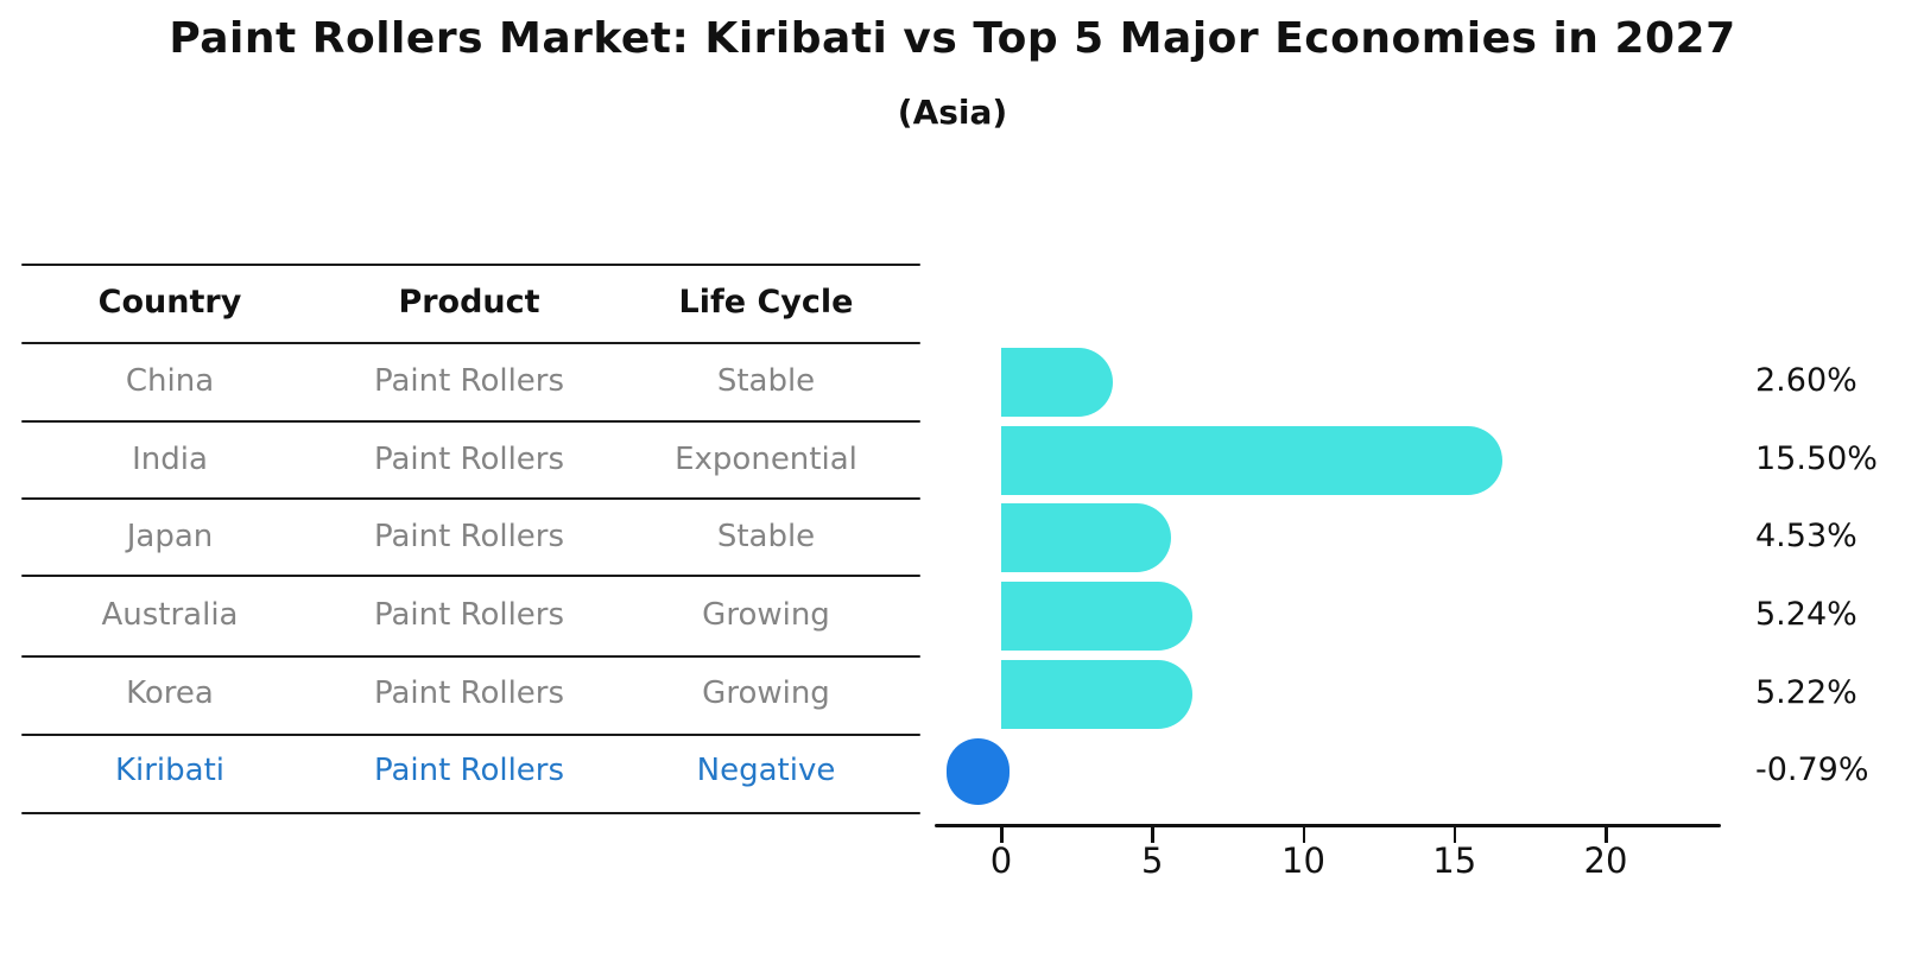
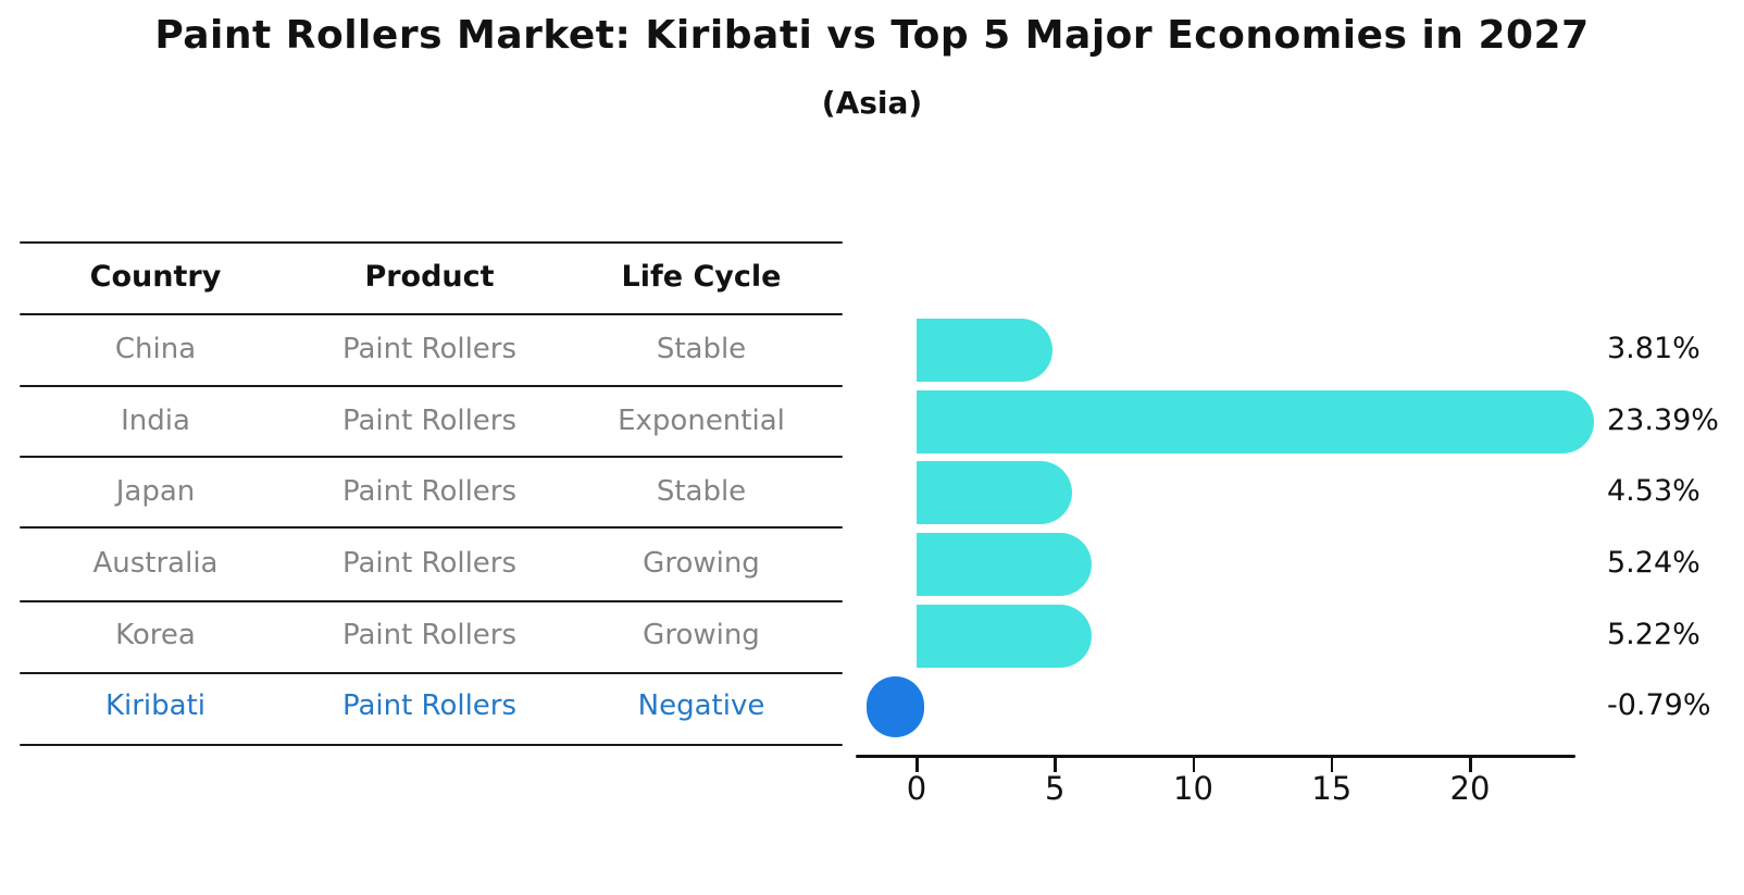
China: 2.60% -> 3.81%
India: 15.50% -> 23.39%
